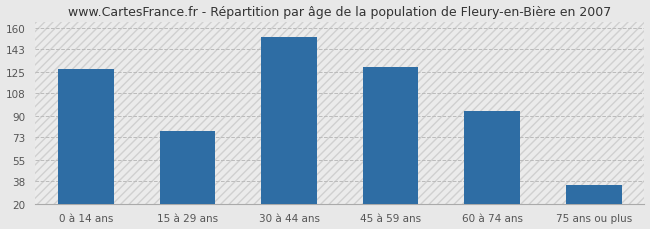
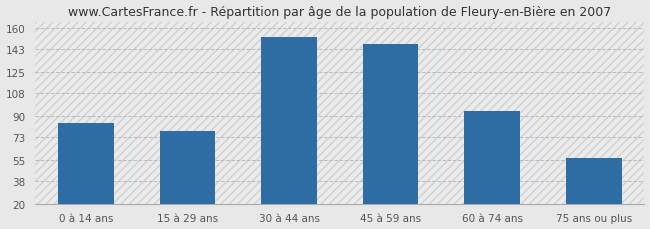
0 à 14 ans: 127 -> 84
45 à 59 ans: 129 -> 147
75 ans ou plus: 35 -> 56
